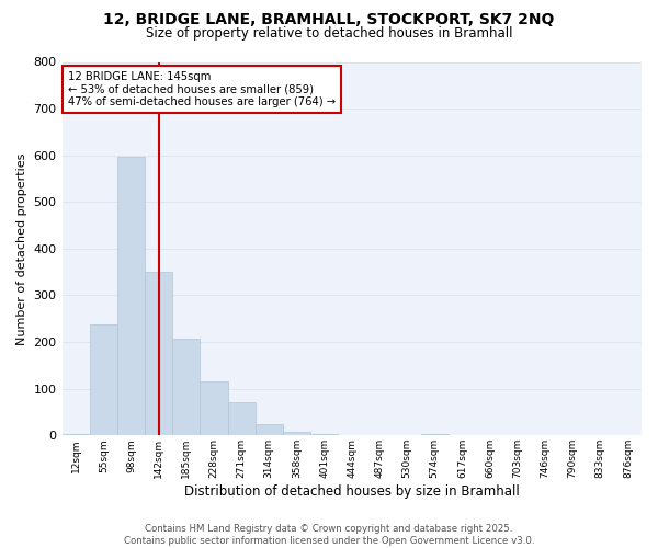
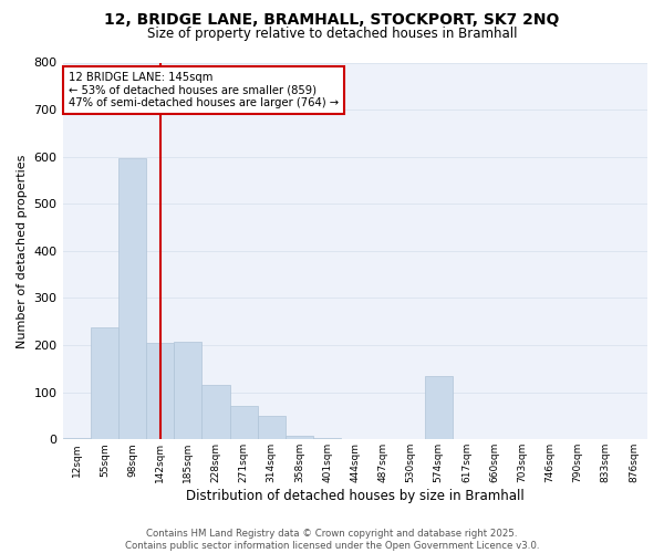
142sqm: 350 -> 205
314sqm: 25 -> 50
574sqm: 3 -> 135
